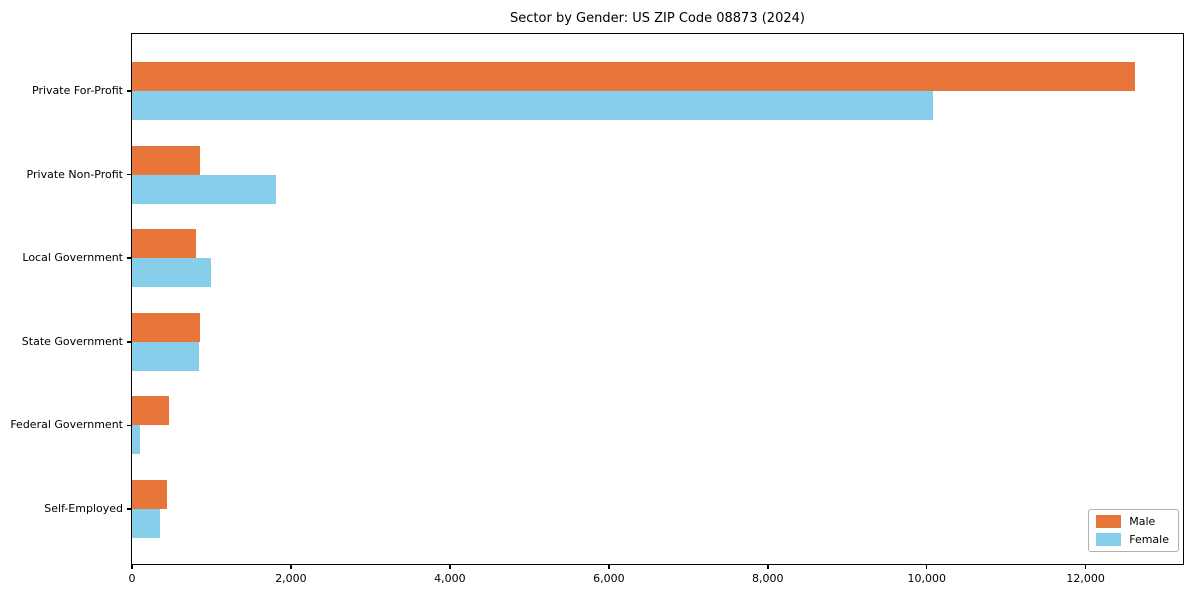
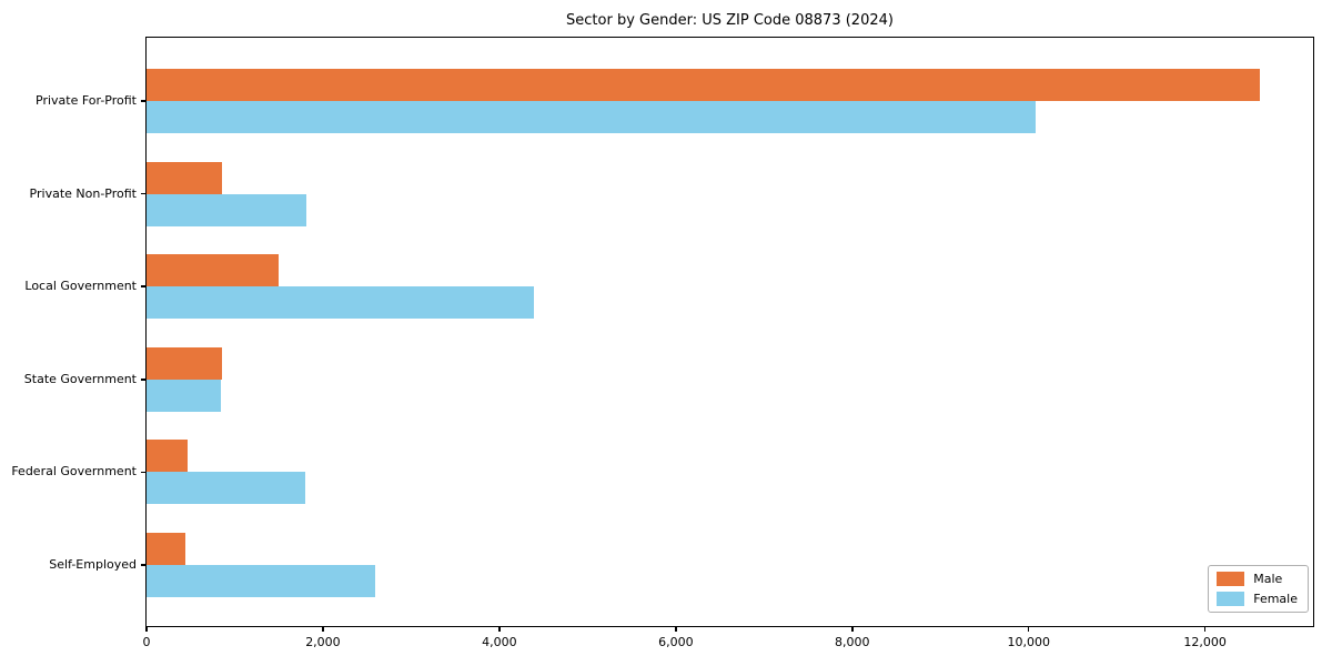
Male/Local Government: 800 -> 1500
Female/Local Government: 1000 -> 4400
Female/Federal Government: 100 -> 1800
Female/Self-Employed: 400 -> 2600
